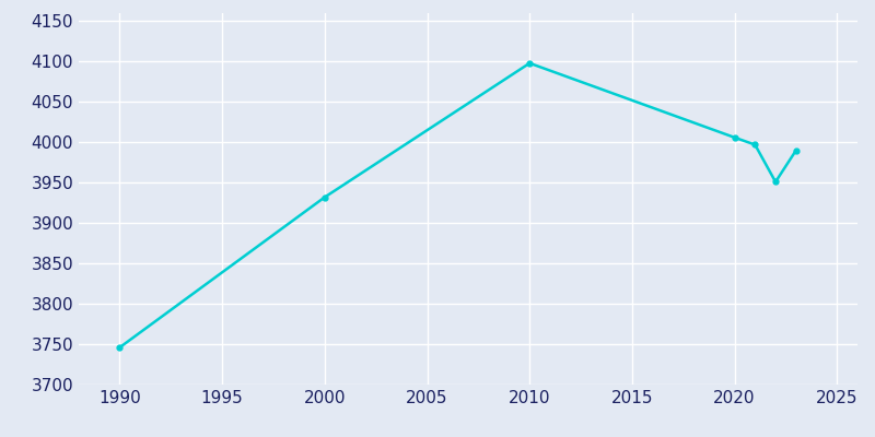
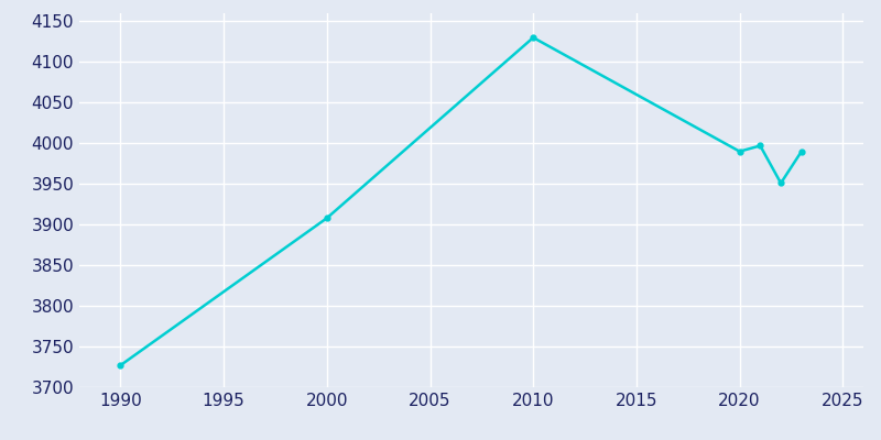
1990: 3746 -> 3727
2000: 3932 -> 3908
2010: 4098 -> 4130
2020: 4006 -> 3990
